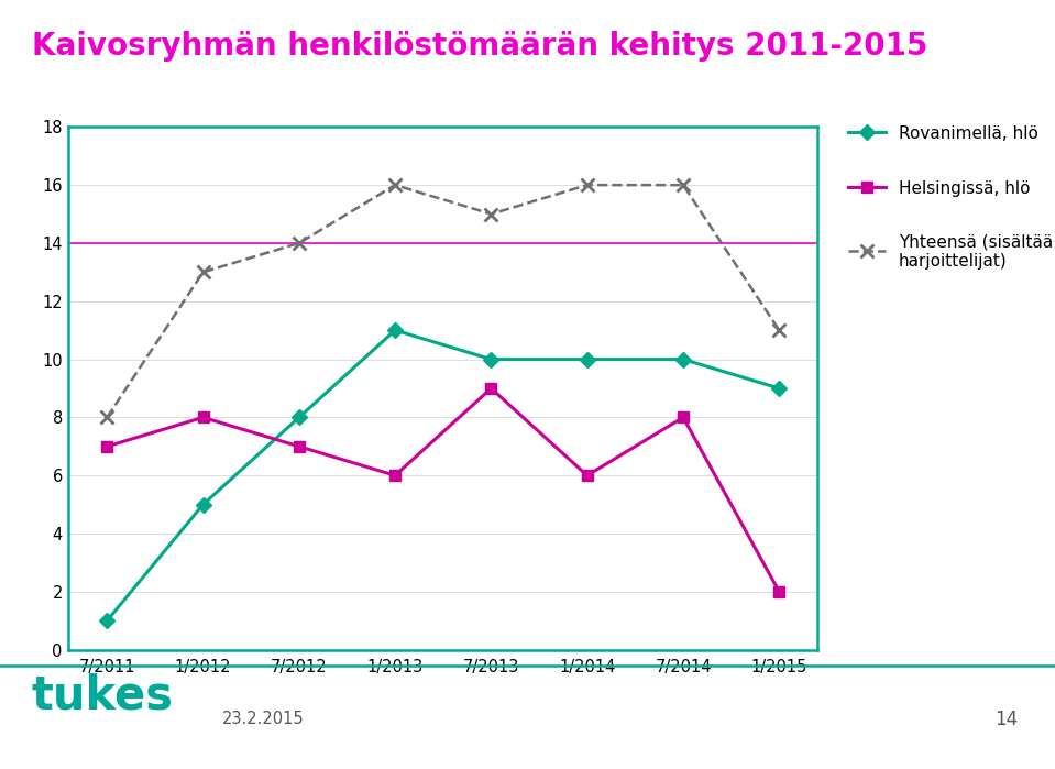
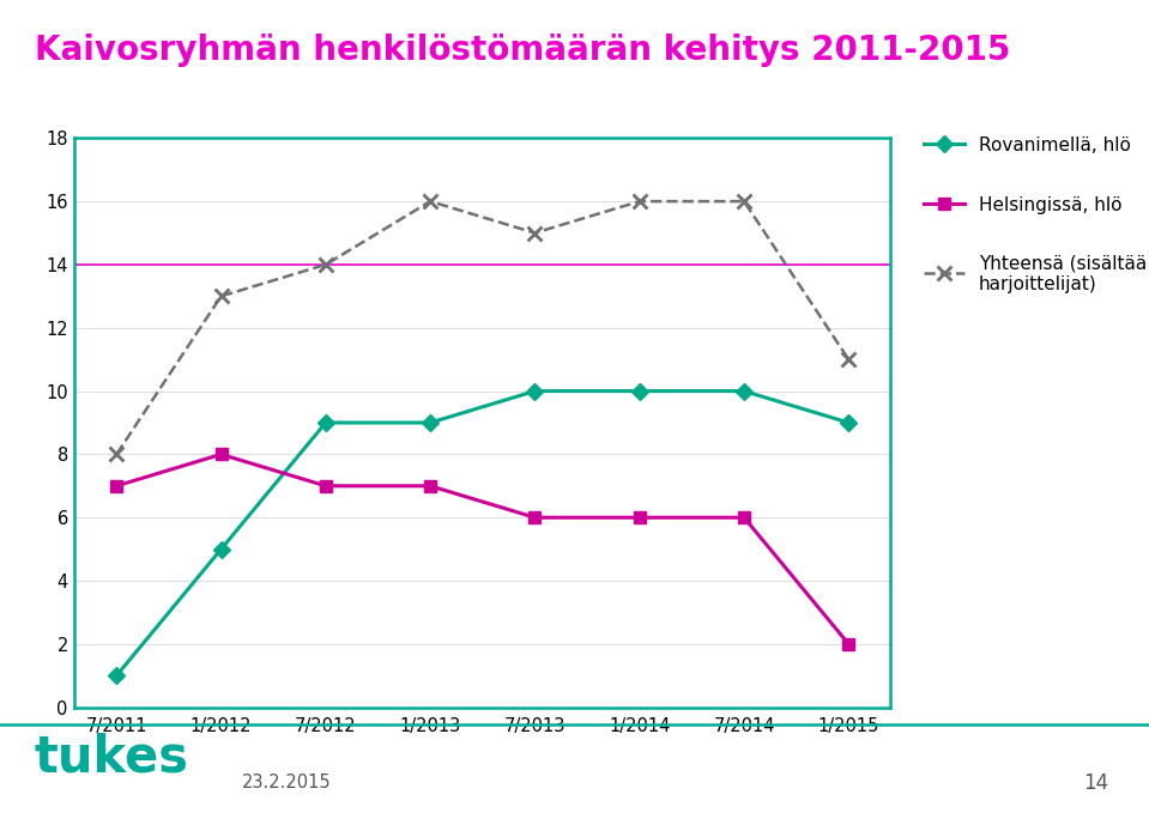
Rovanimellä, hlö/7/2012: 8 -> 9
Rovanimellä, hlö/1/2013: 11 -> 9
Helsingissä, hlö/1/2013: 6 -> 7
Helsingissä, hlö/7/2013: 9 -> 6
Helsingissä, hlö/7/2014: 8 -> 6
